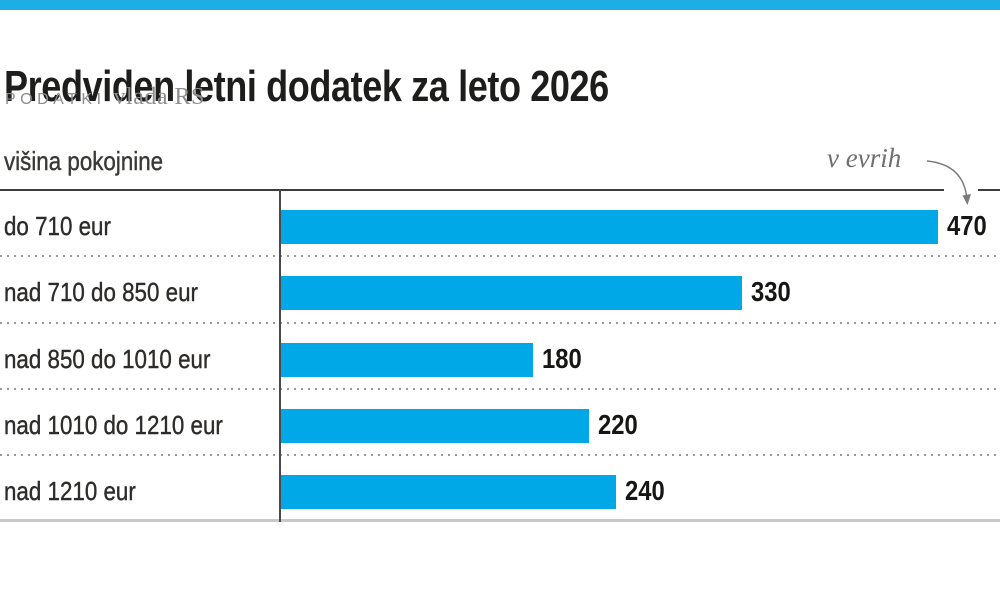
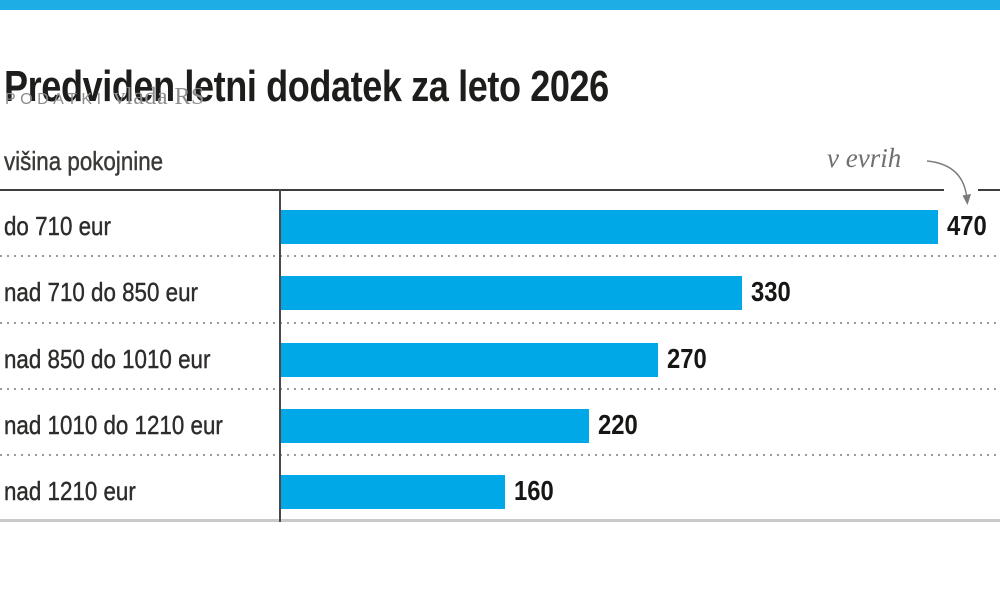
nad 850 do 1010 eur: 180 -> 270
nad 1210 eur: 240 -> 160
